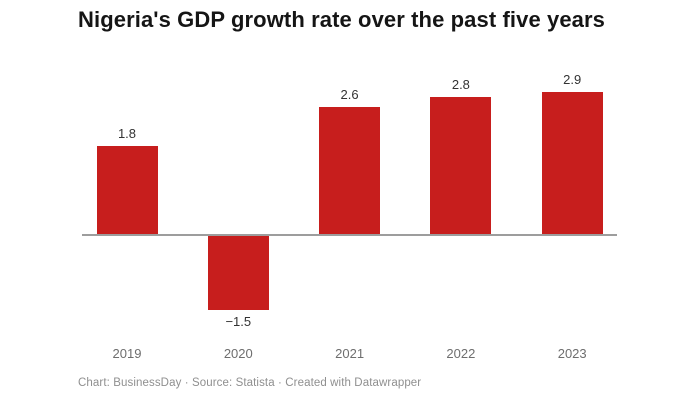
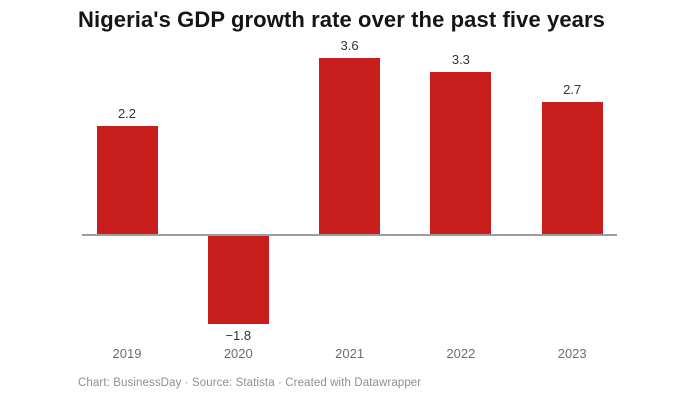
2019: 1.8 -> 2.2
2020: −1.5 -> −1.8
2021: 2.6 -> 3.6
2022: 2.8 -> 3.3
2023: 2.9 -> 2.7
